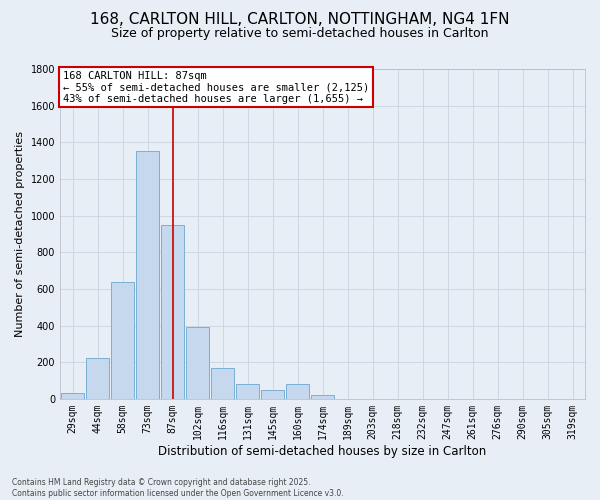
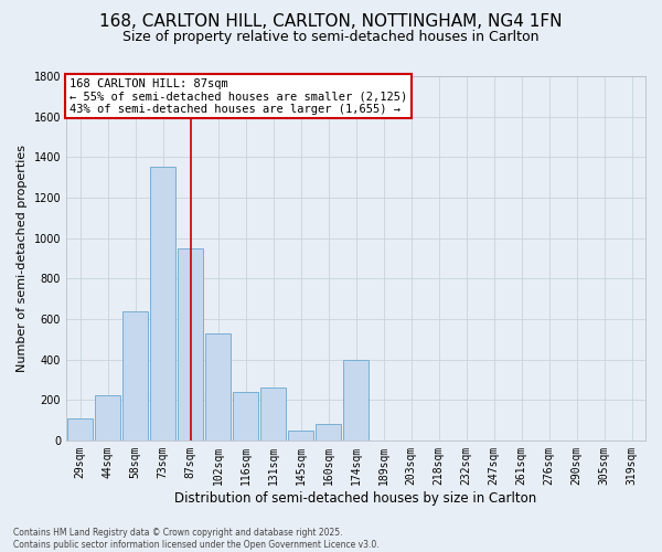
29sqm: 30 -> 110
102sqm: 390 -> 530
116sqm: 170 -> 240
131sqm: 80 -> 260
174sqm: 20 -> 400
